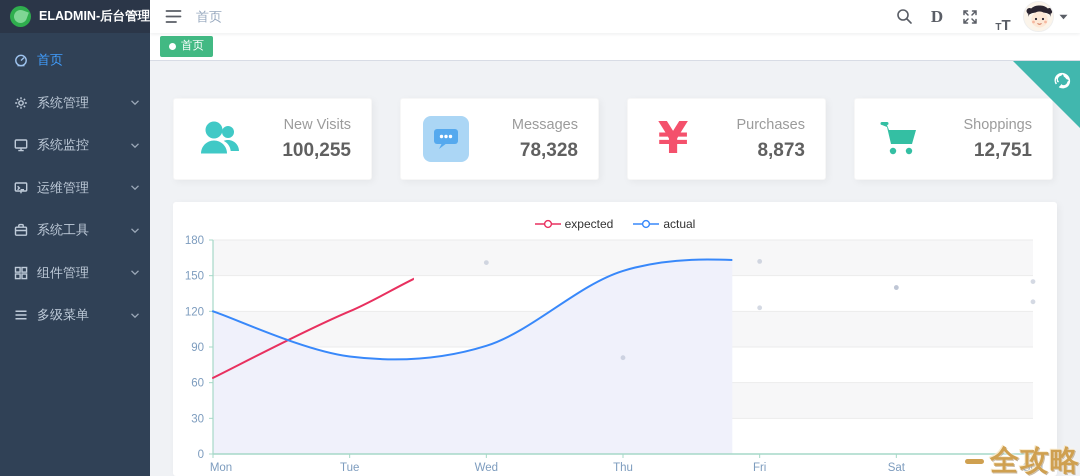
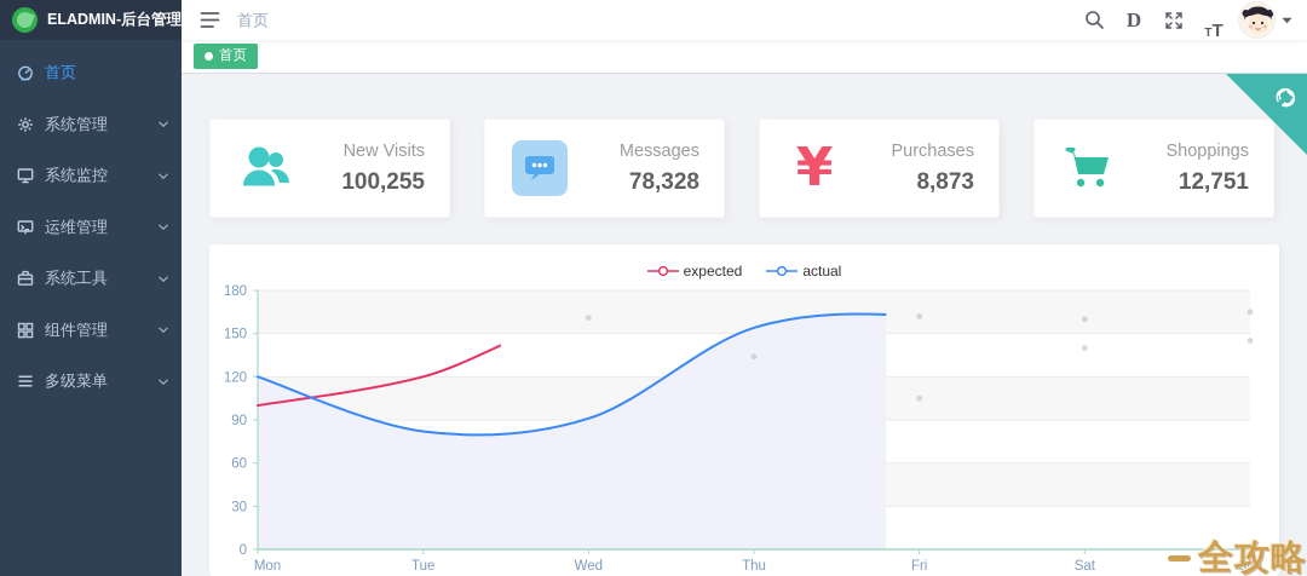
expected/Mon: 64 -> 100
expected/Thu: 81 -> 134
expected/Fri: 123 -> 105
expected/Sat: 140 -> 160
expected/Sun: 128 -> 165
